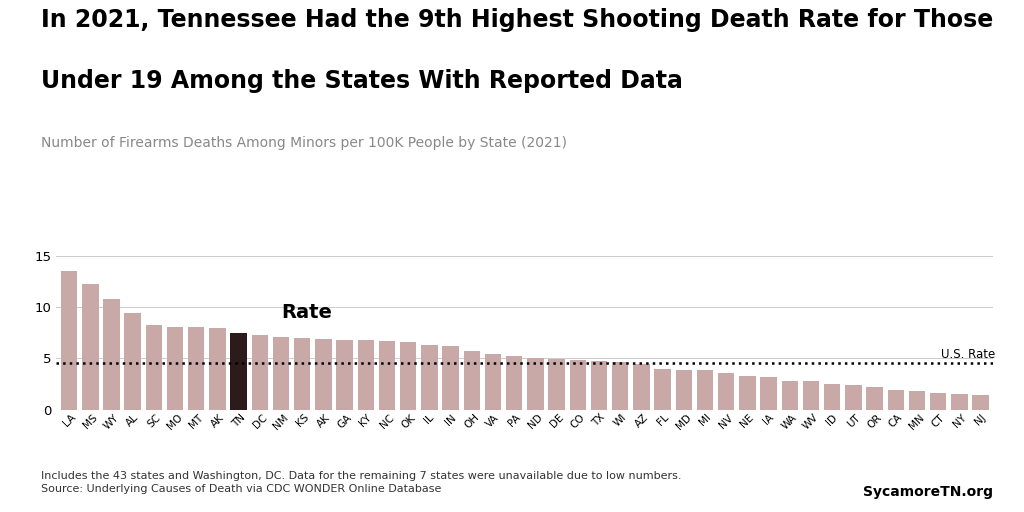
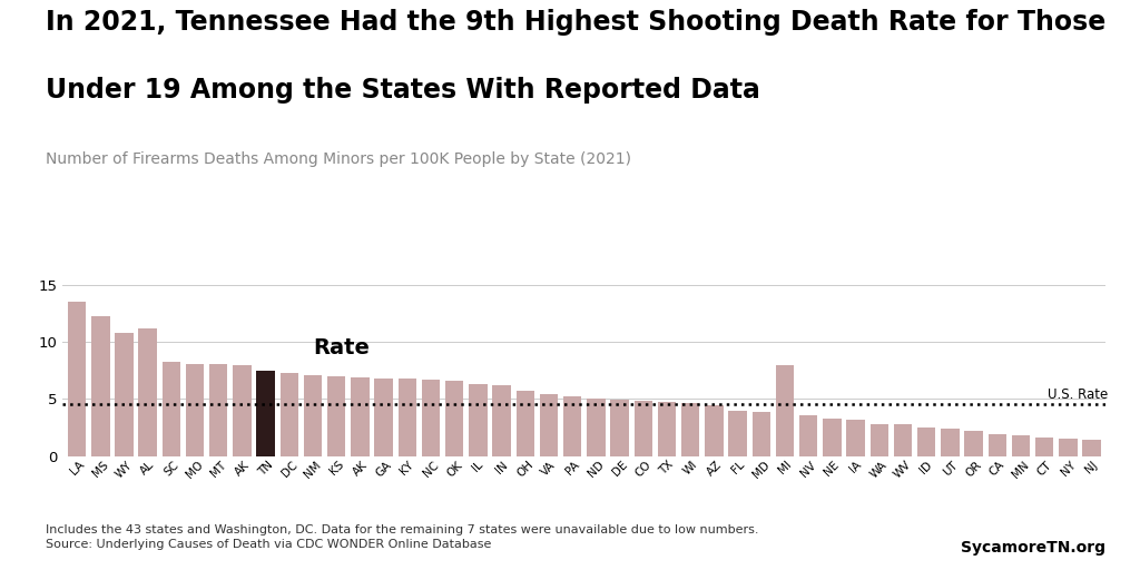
AL: 9.4 -> 11.2
MI: 3.9 -> 8.0
